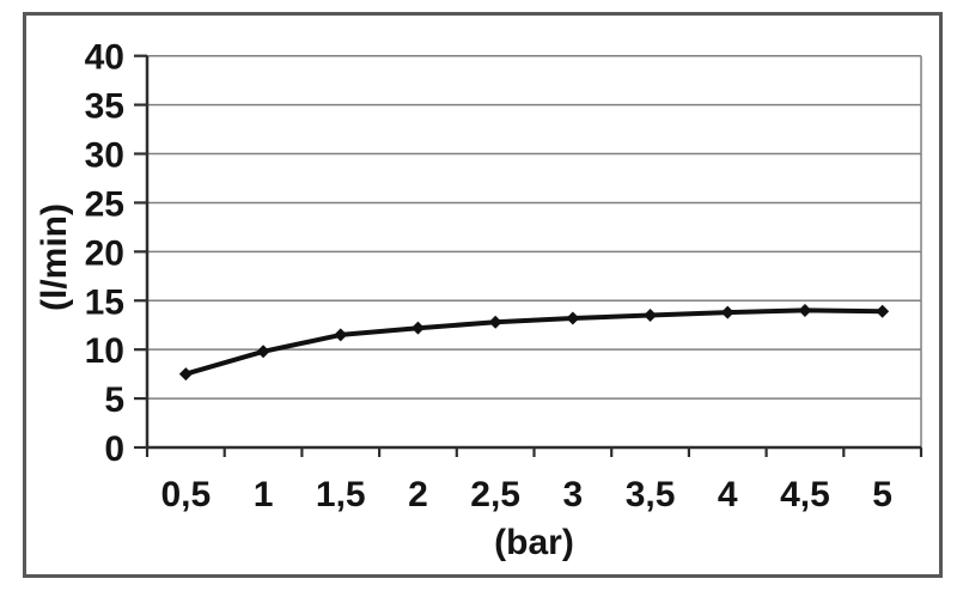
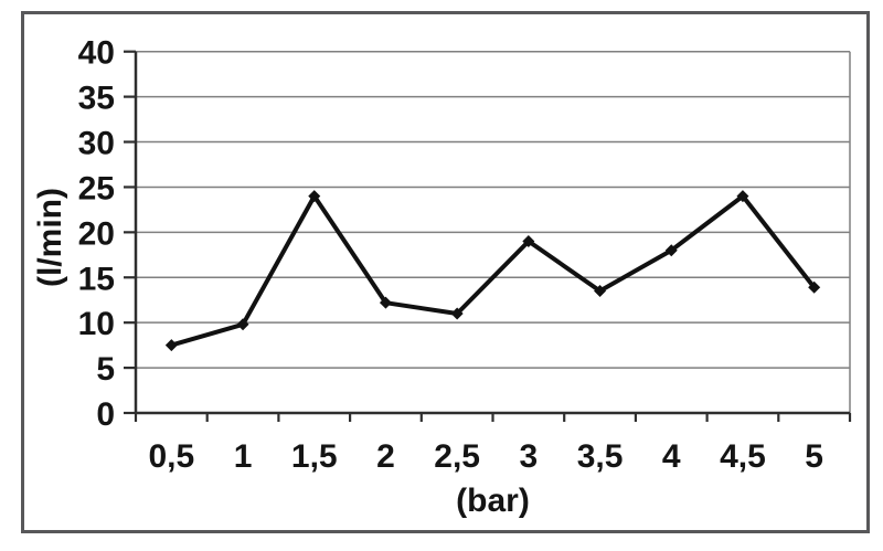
1,5: 12 -> 24
2,5: 13 -> 11
3: 13 -> 19
4: 14 -> 18
4,5: 14 -> 24
